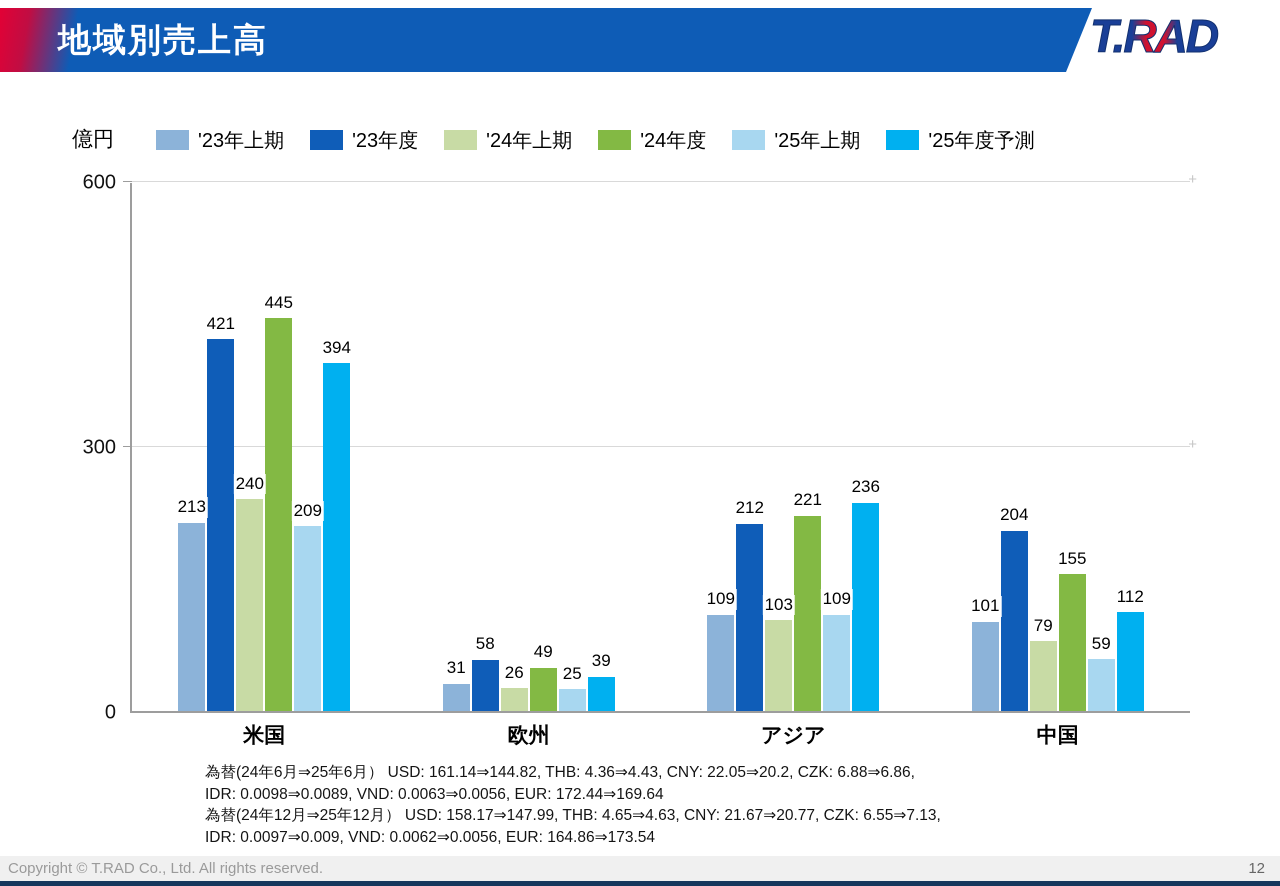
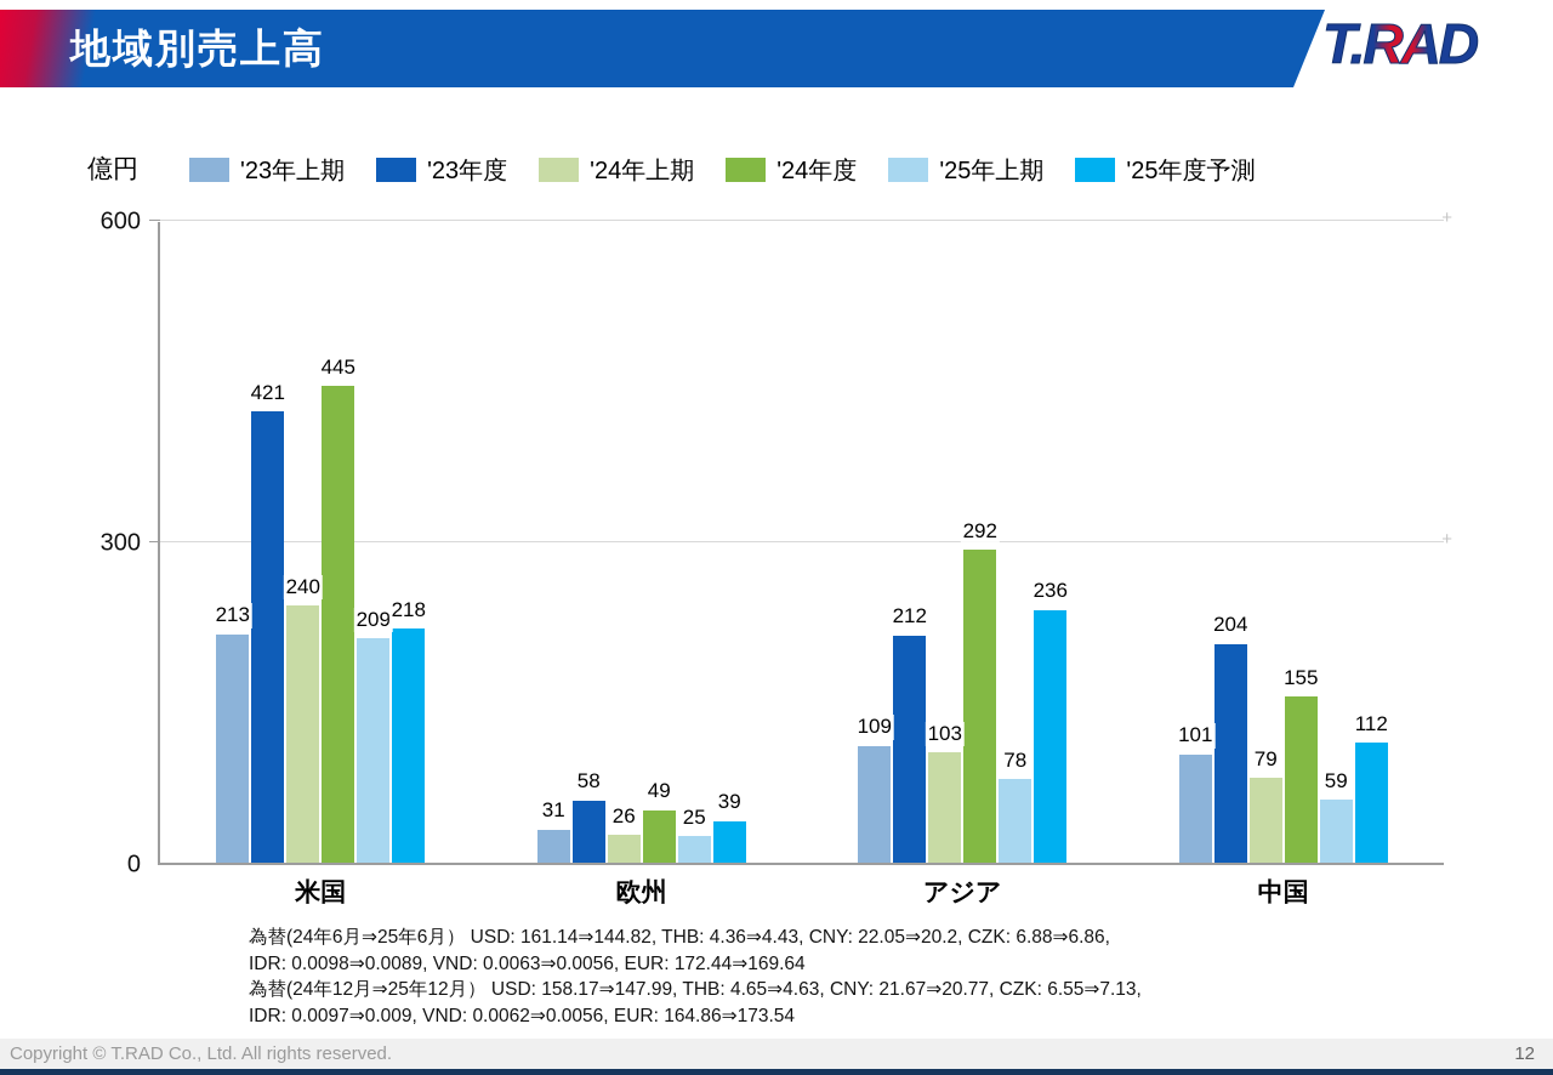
'25年度予測/米国: 394 -> 218
'24年度/アジア: 221 -> 292
'25年上期/アジア: 109 -> 78
